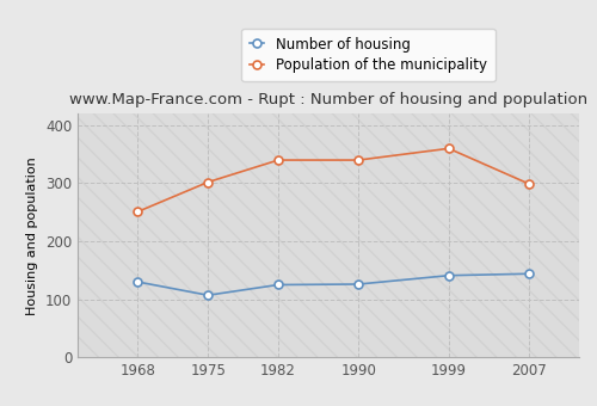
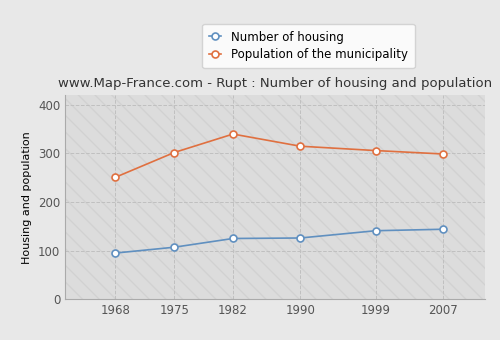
Number of housing/1968: 130 -> 95
Population of the municipality/1990: 340 -> 315
Population of the municipality/1999: 360 -> 306
